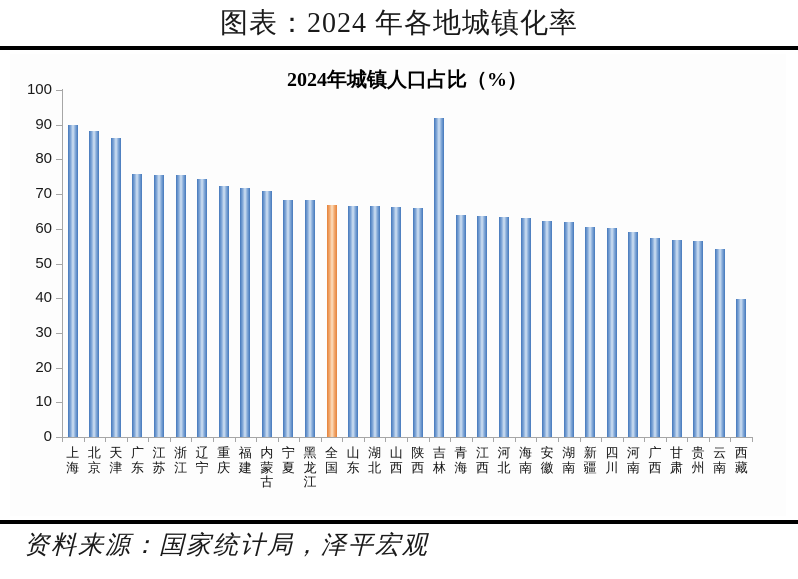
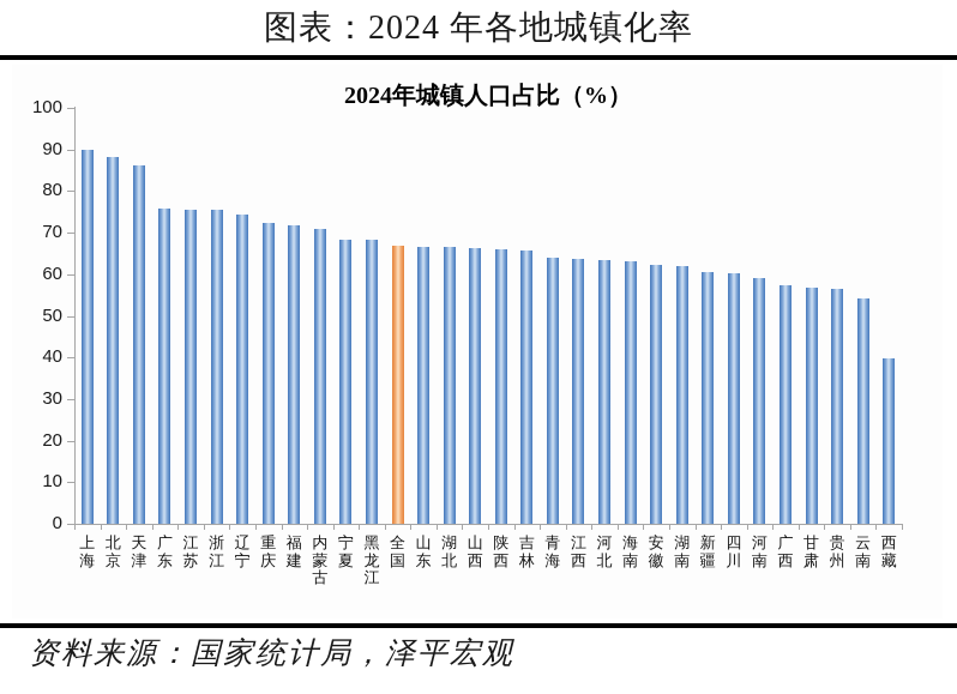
吉林: 92 -> 66
